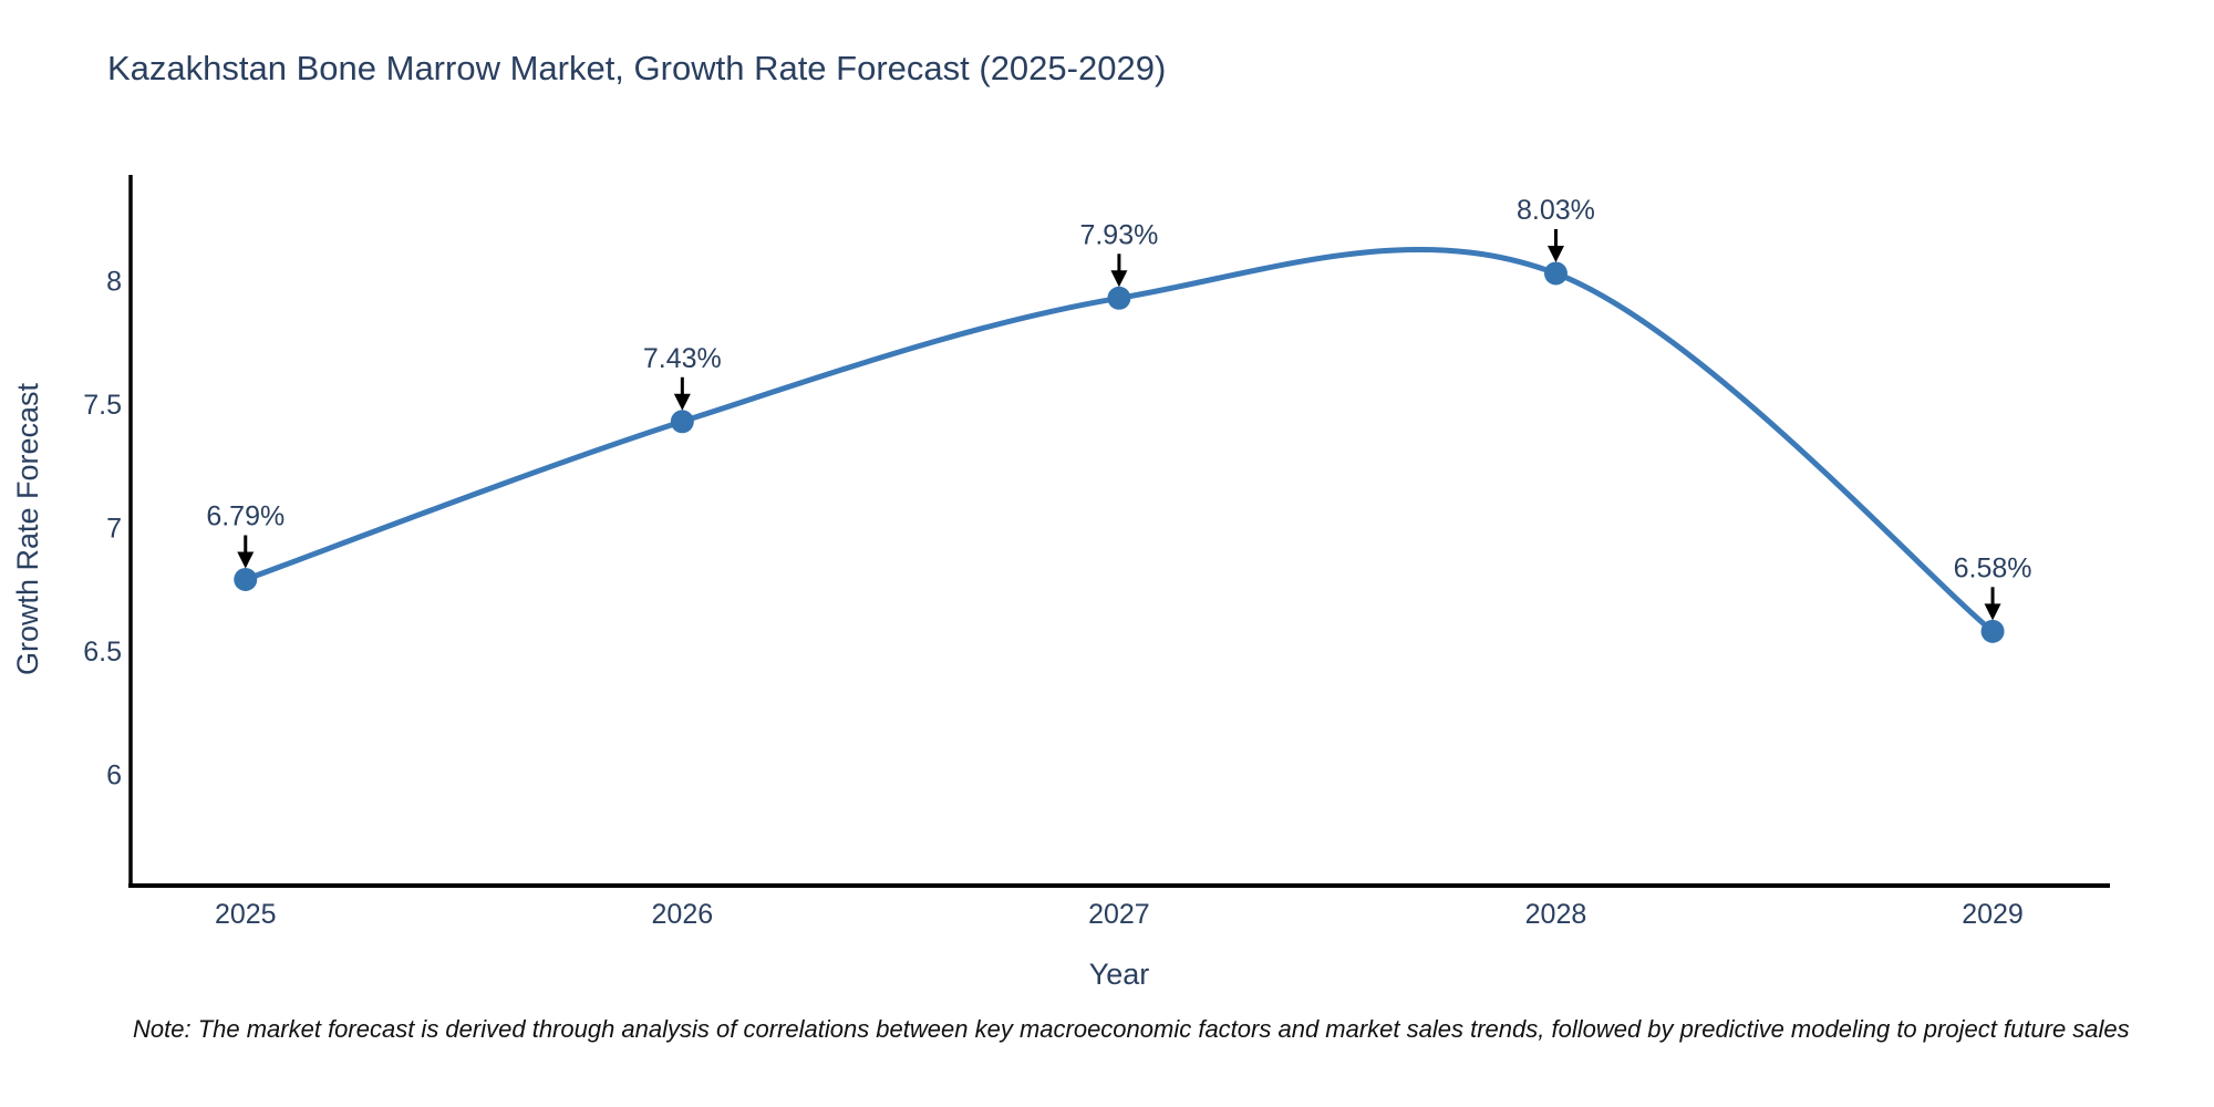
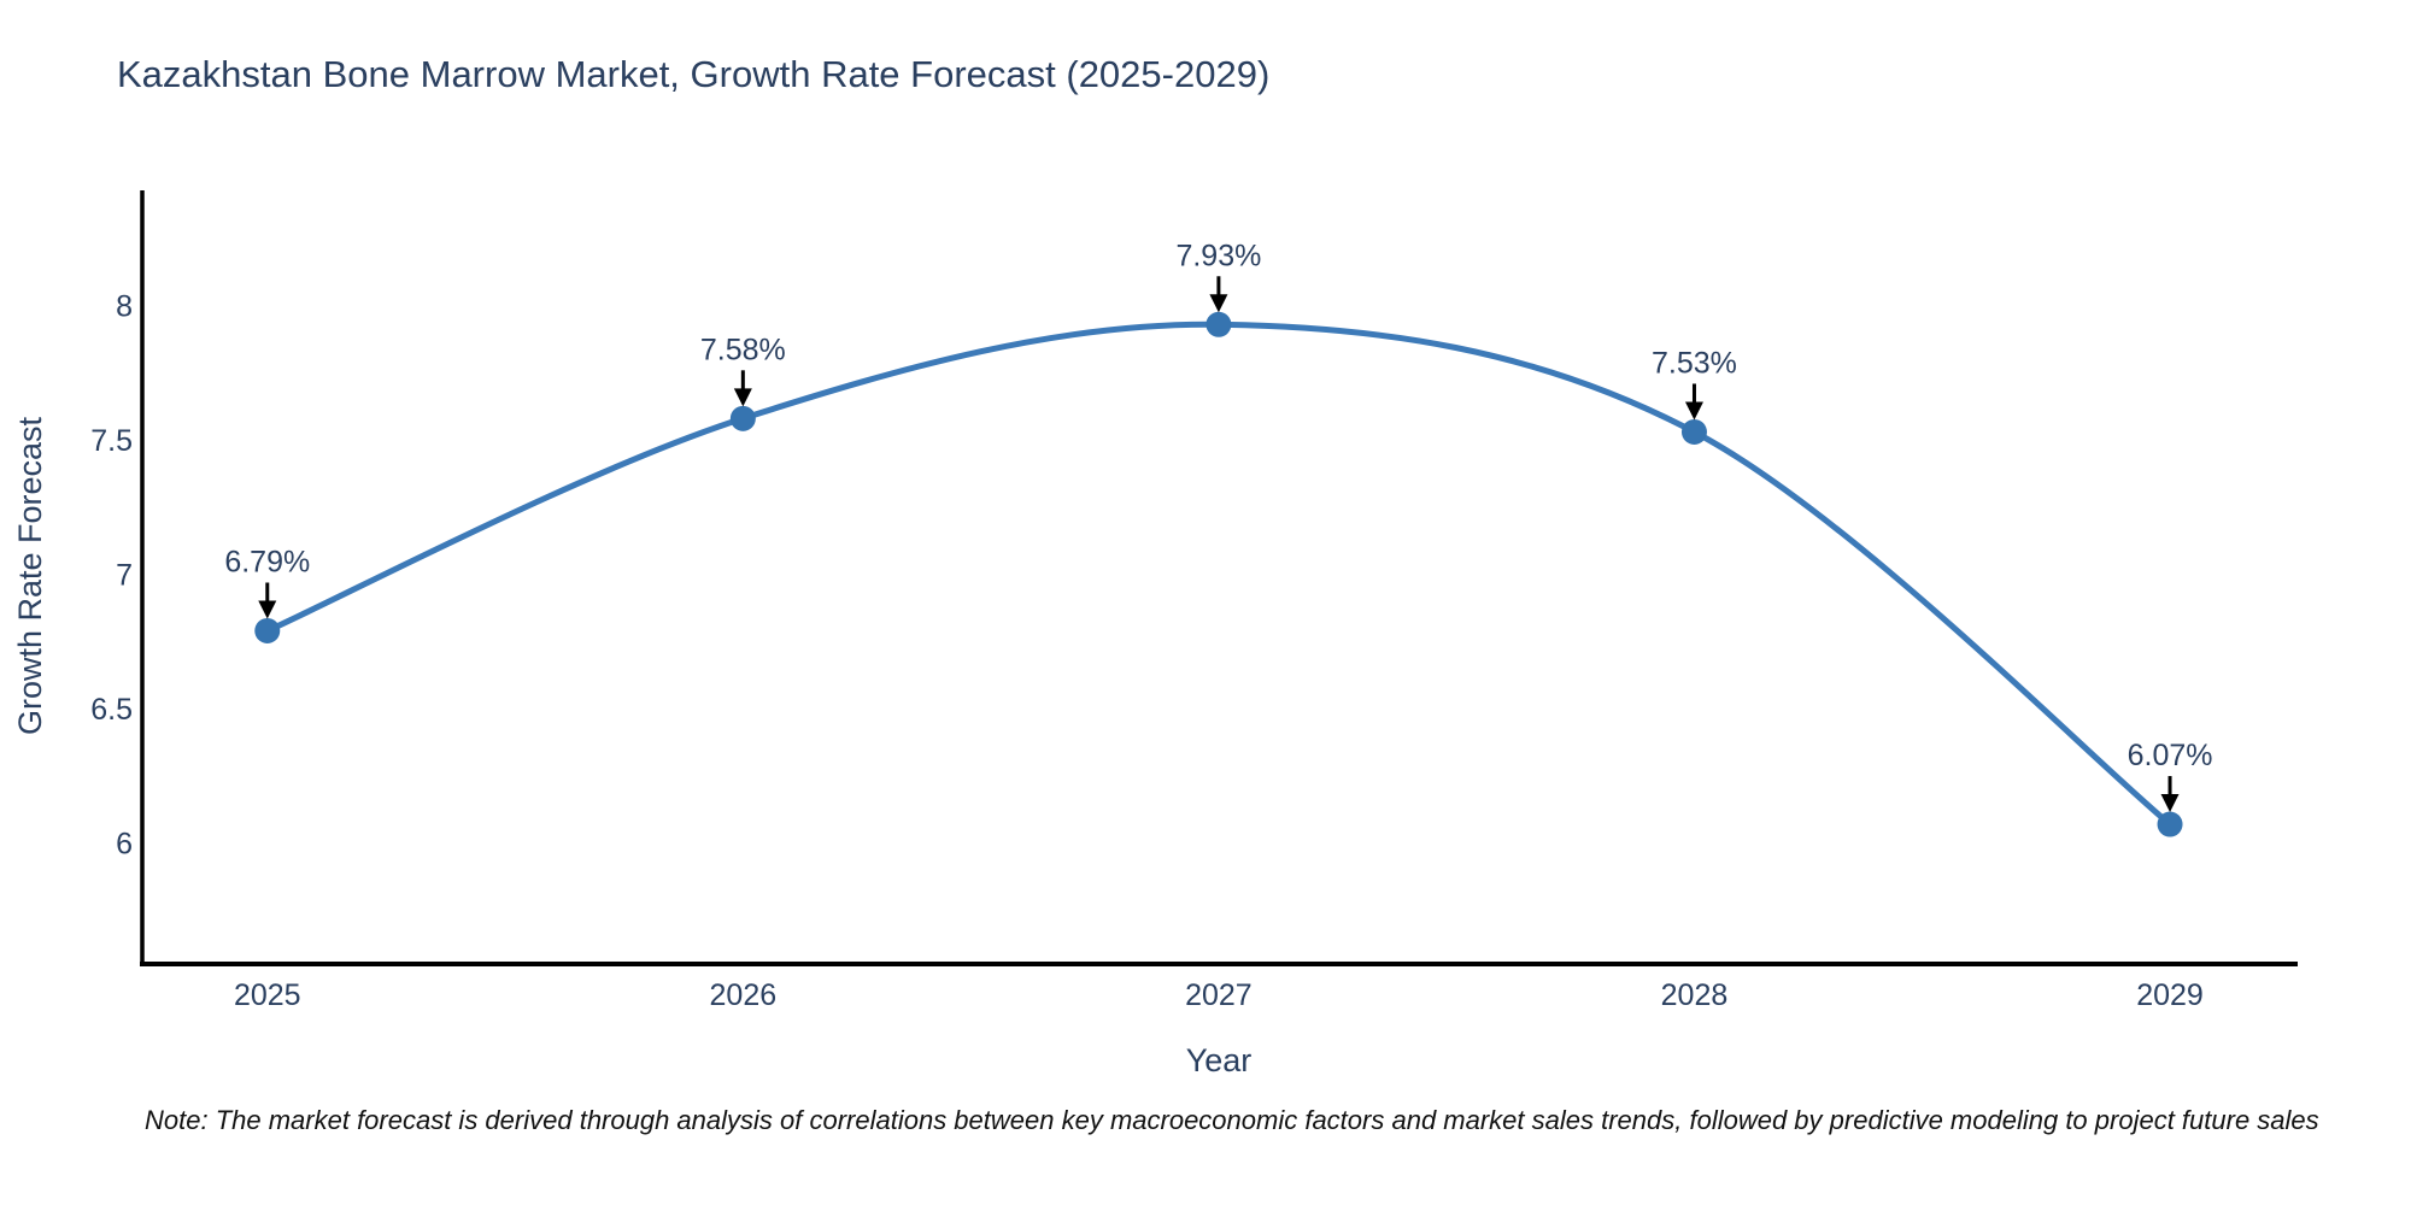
2026: 7.43% -> 7.58%
2028: 8.03% -> 7.53%
2029: 6.58% -> 6.07%
